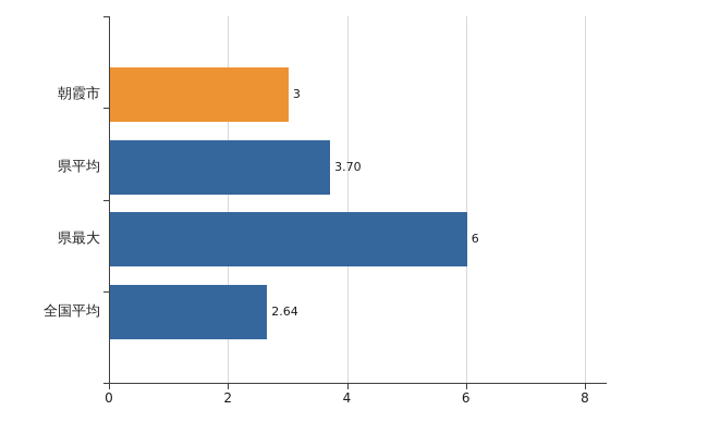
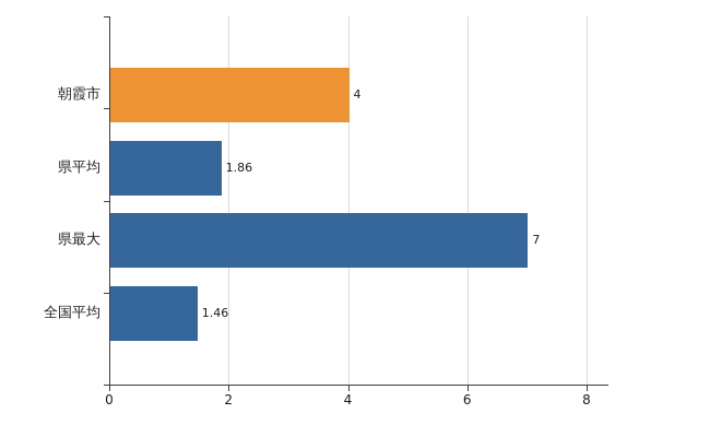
朝霞市: 3 -> 4
県平均: 3.70 -> 1.86
県最大: 6 -> 7
全国平均: 2.64 -> 1.46
